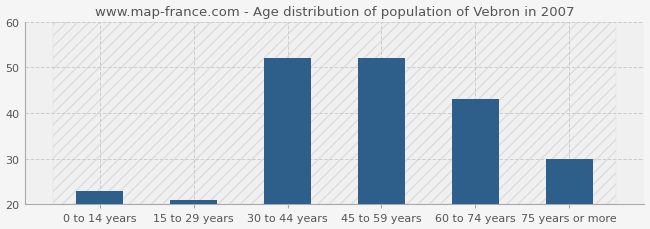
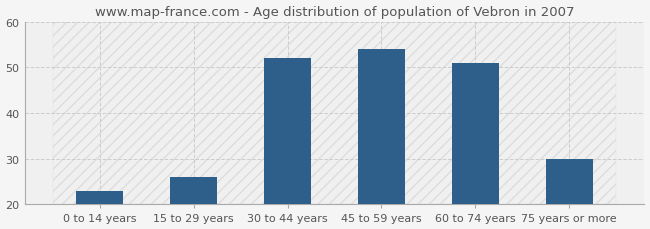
15 to 29 years: 21 -> 26
45 to 59 years: 52 -> 54
60 to 74 years: 43 -> 51
